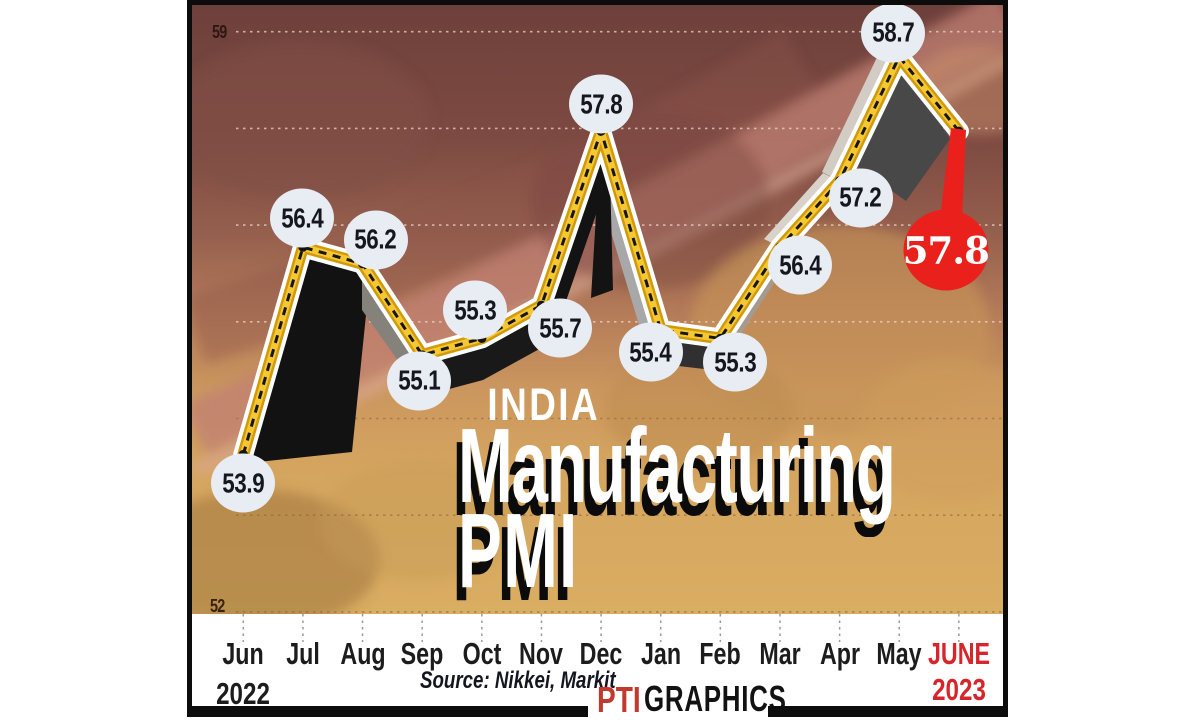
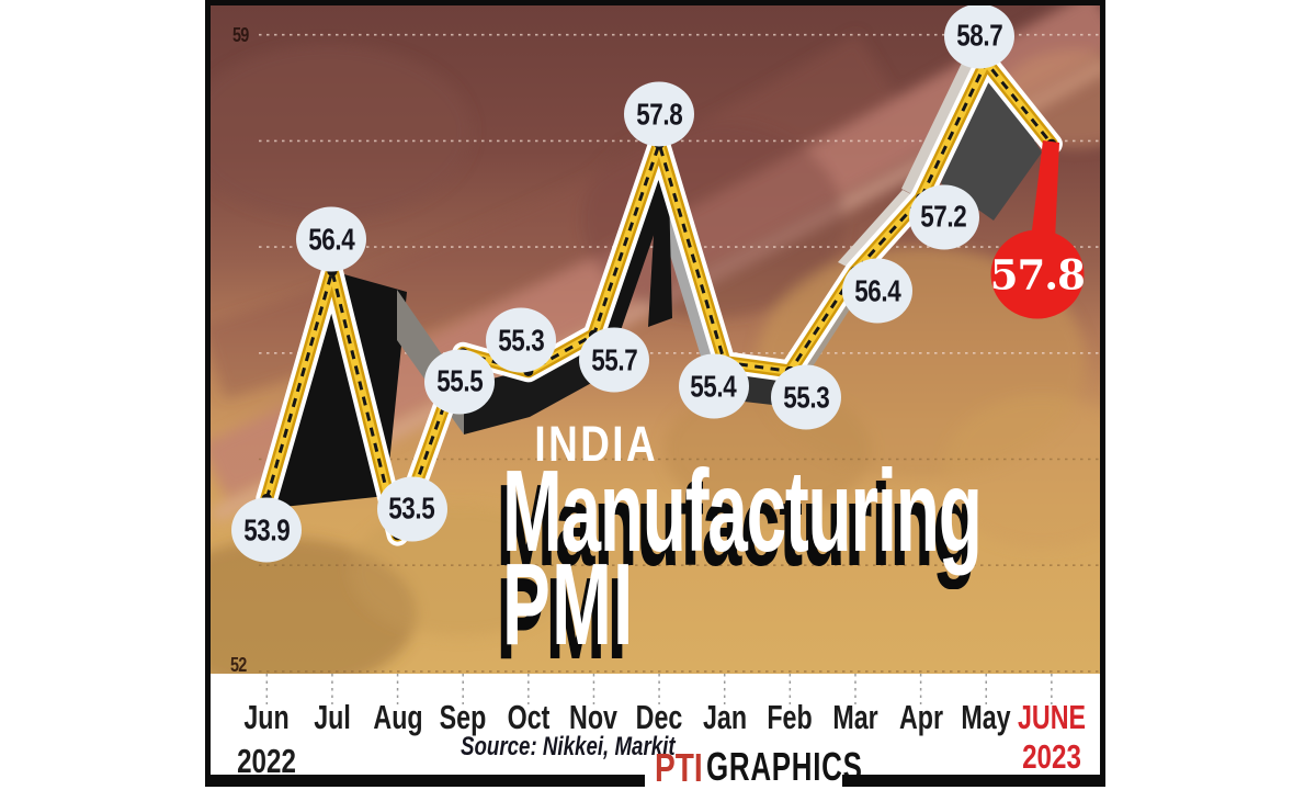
Aug: 56.2 -> 53.5
Sep: 55.1 -> 55.5
